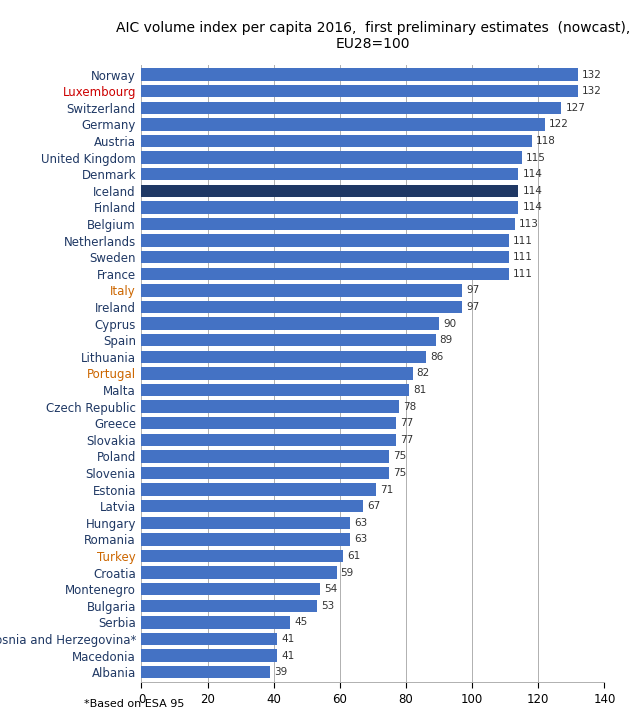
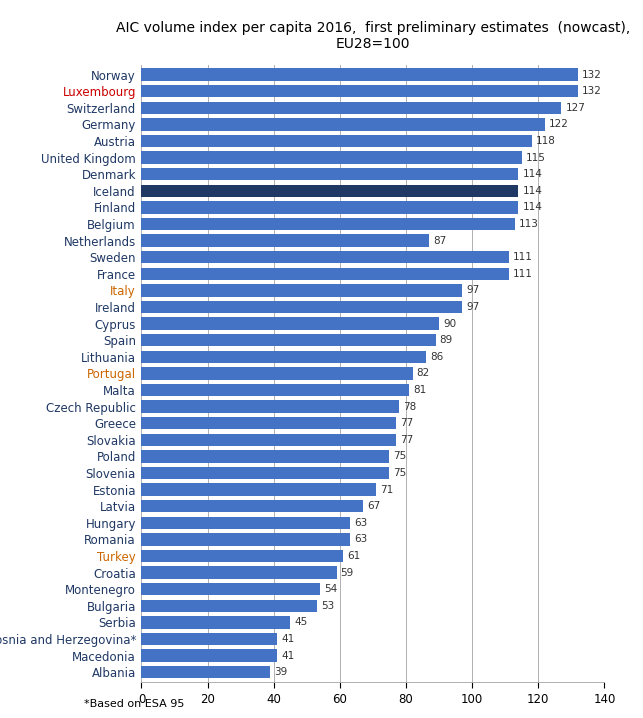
Netherlands: 111 -> 87
